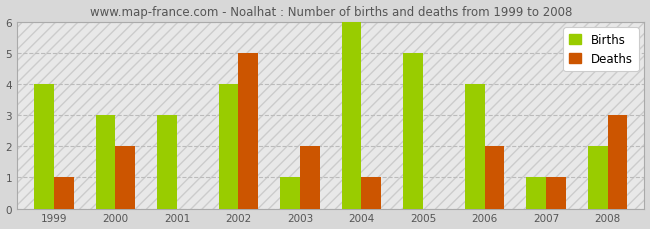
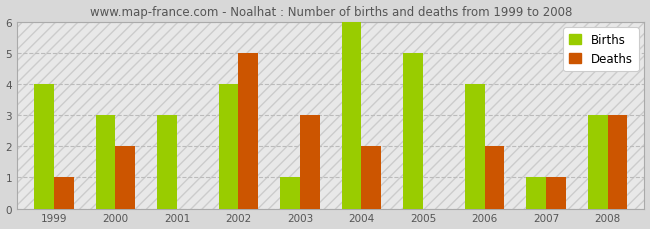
Deaths/2003: 2 -> 3
Deaths/2004: 1 -> 2
Births/2008: 2 -> 3
